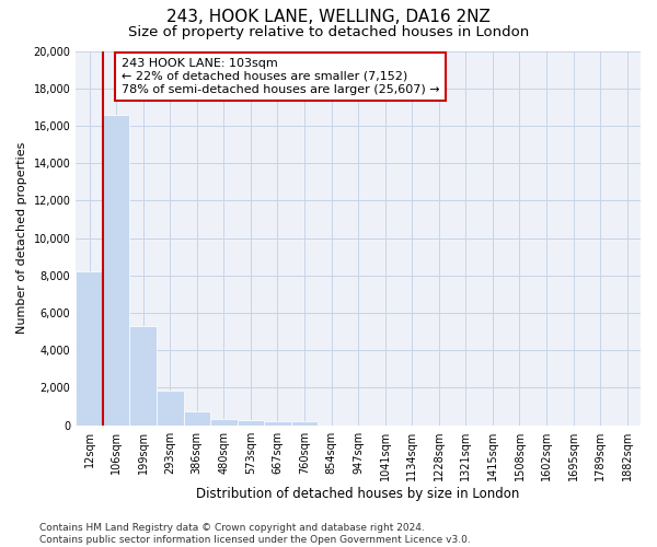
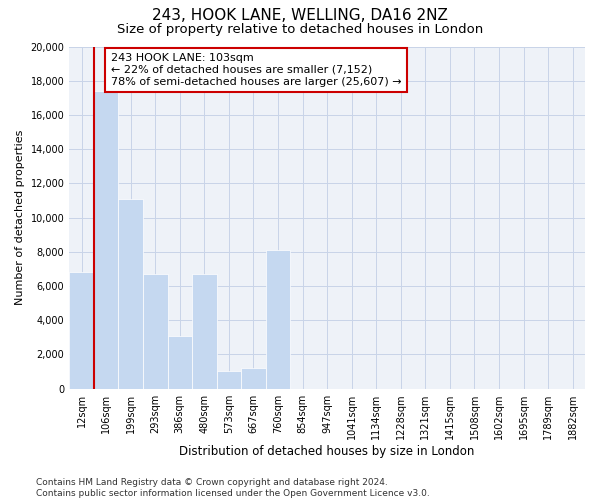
12sqm: 8,200 -> 6,800
106sqm: 16,600 -> 17,400
199sqm: 5,300 -> 11,100
293sqm: 1,800 -> 6,700
386sqm: 800 -> 3,100
480sqm: 400 -> 6,700
573sqm: 300 -> 1,000
667sqm: 200 -> 1,200
760sqm: 200 -> 8,100
